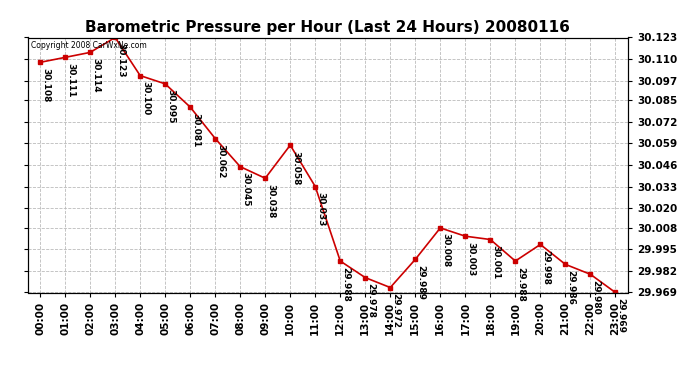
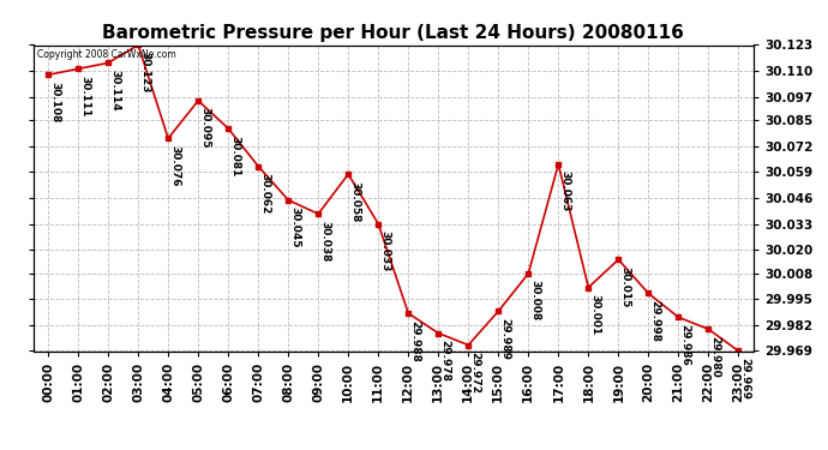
04:00: 30.100 -> 30.076
17:00: 30.003 -> 30.063
19:00: 29.988 -> 30.015
